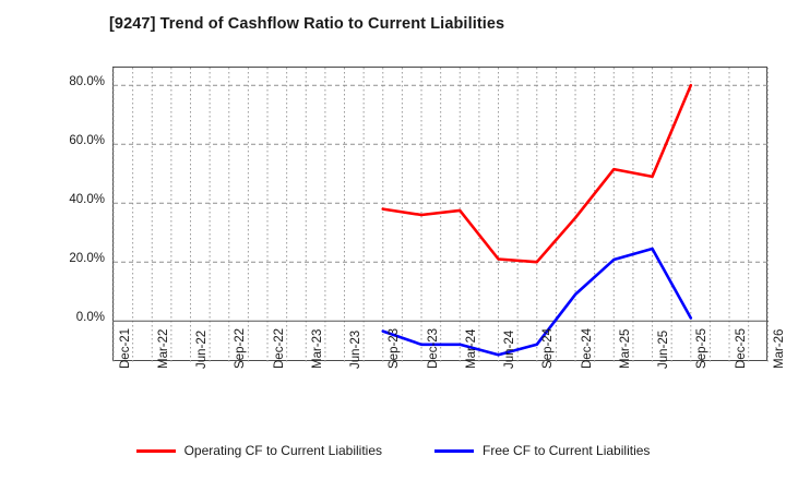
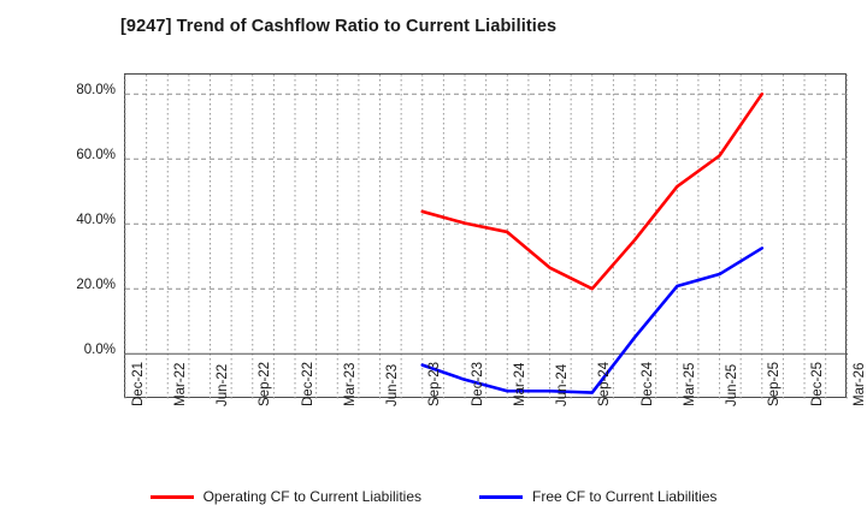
Operating CF to Current Liabilities/Sep-23: 38% -> 44%
Operating CF to Current Liabilities/Dec-23: 36% -> 40%
Free CF to Current Liabilities/Mar-24: -8% -> -12%
Operating CF to Current Liabilities/Jun-24: 21% -> 26%
Free CF to Current Liabilities/Sep-24: -8% -> -12%
Free CF to Current Liabilities/Dec-24: 9% -> 5%
Operating CF to Current Liabilities/Jun-25: 49% -> 61%
Free CF to Current Liabilities/Sep-25: 1% -> 32%
